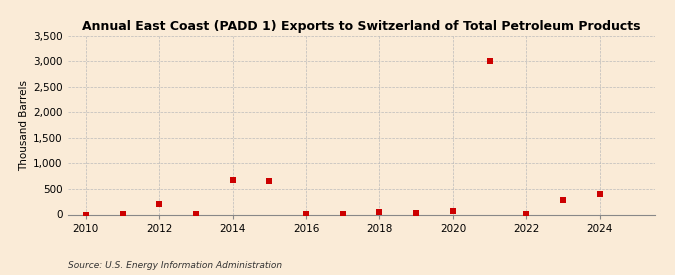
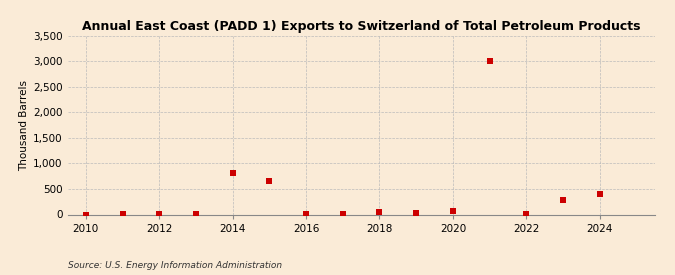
2012: 200 -> 0
2014: 680 -> 820
